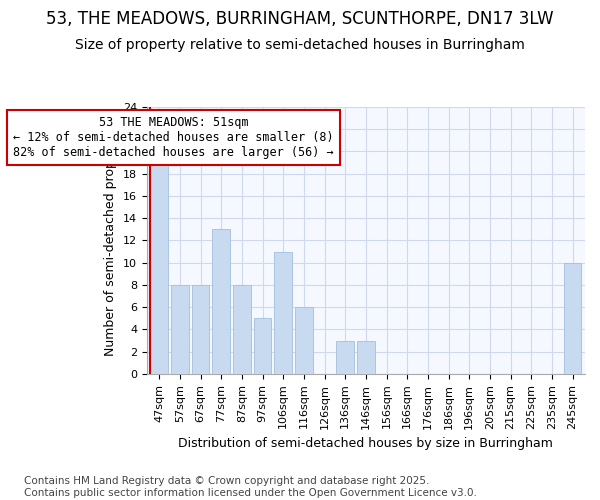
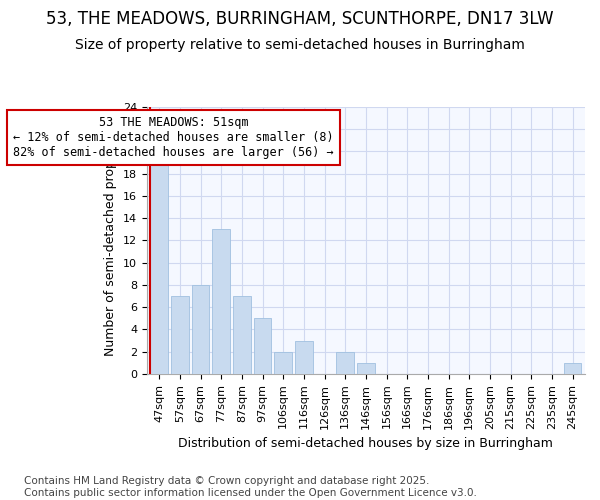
57sqm: 8 -> 7
87sqm: 8 -> 7
106sqm: 11 -> 2
116sqm: 6 -> 3
136sqm: 3 -> 2
146sqm: 3 -> 1
245sqm: 10 -> 1
